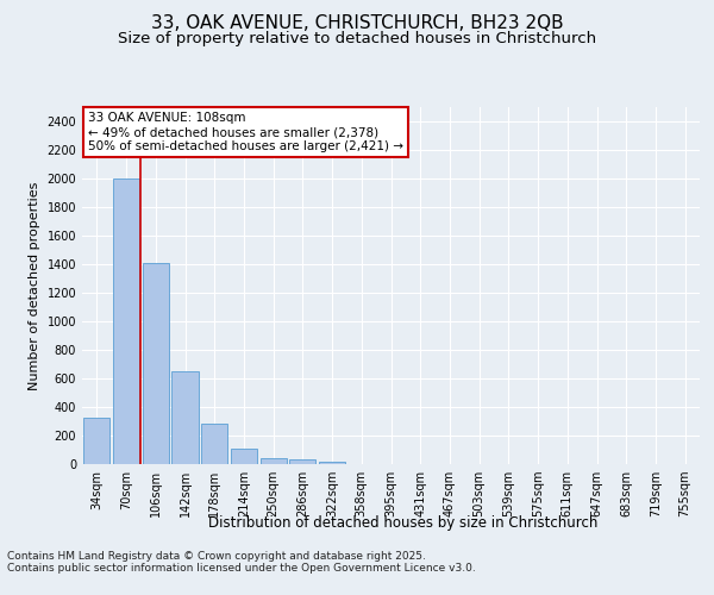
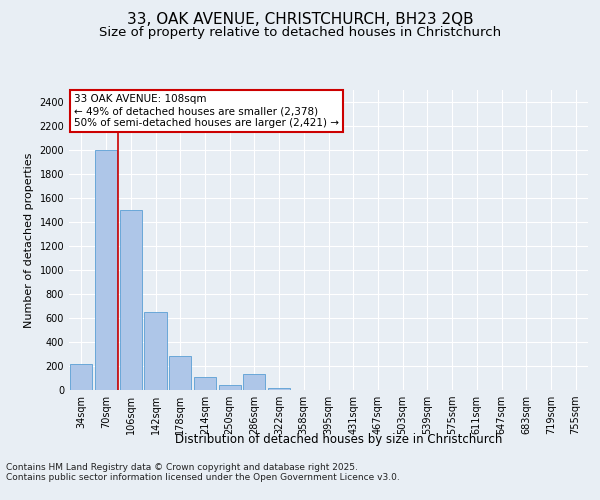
34sqm: 320 -> 220
106sqm: 1410 -> 1500
286sqm: 30 -> 130
